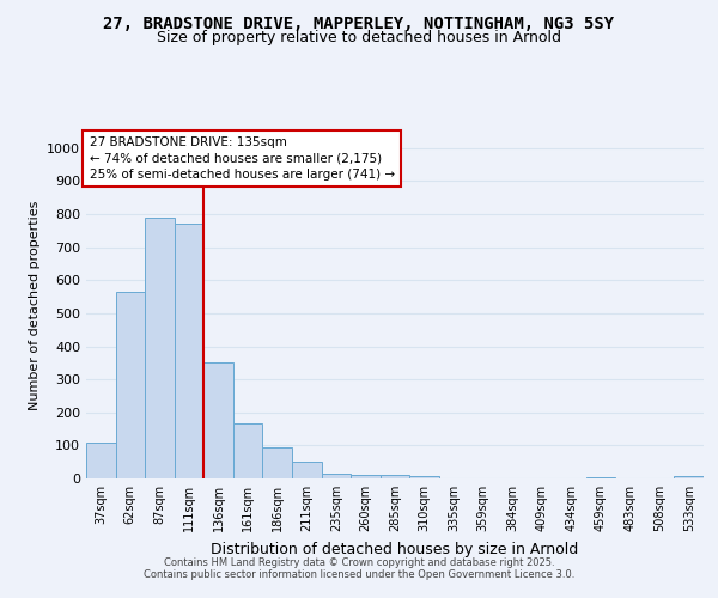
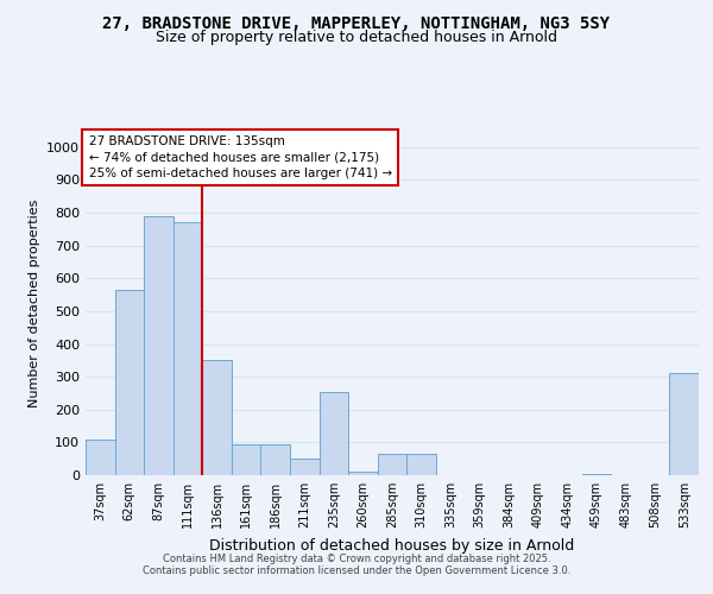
161sqm: 165 -> 95
235sqm: 15 -> 255
285sqm: 10 -> 65
310sqm: 8 -> 65
533sqm: 8 -> 310
